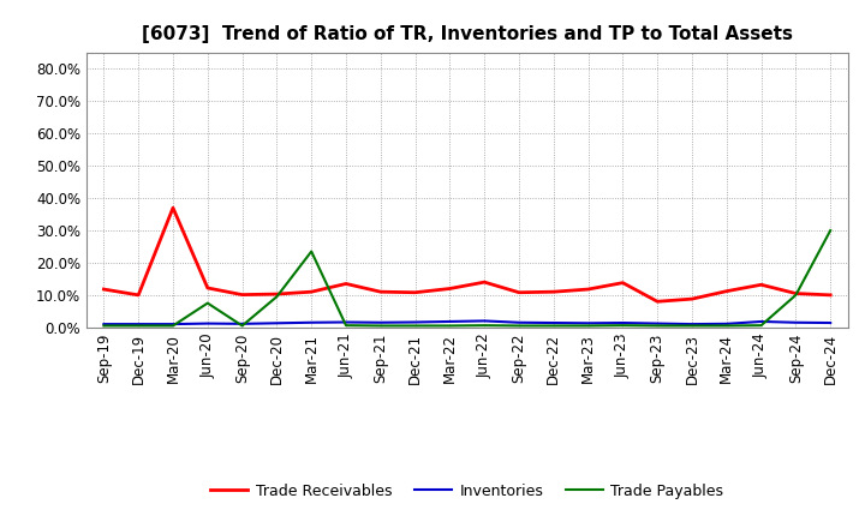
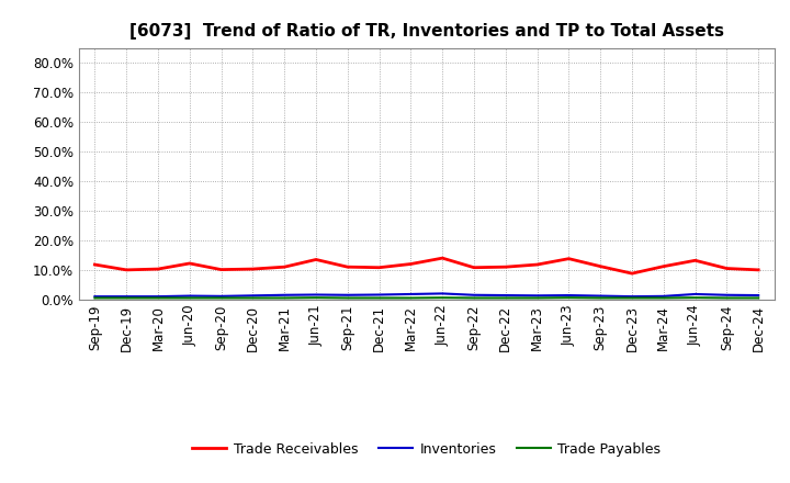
Trade Receivables/Mar-20: 37.0% -> 10.3%
Trade Payables/Jun-20: 7.5% -> 0.5%
Trade Payables/Dec-20: 9.5% -> 0.5%
Trade Payables/Mar-21: 23.5% -> 0.5%
Trade Receivables/Sep-23: 8.0% -> 11.2%
Trade Payables/Sep-24: 10.0% -> 0.5%
Trade Payables/Dec-24: 30.0% -> 0.5%
